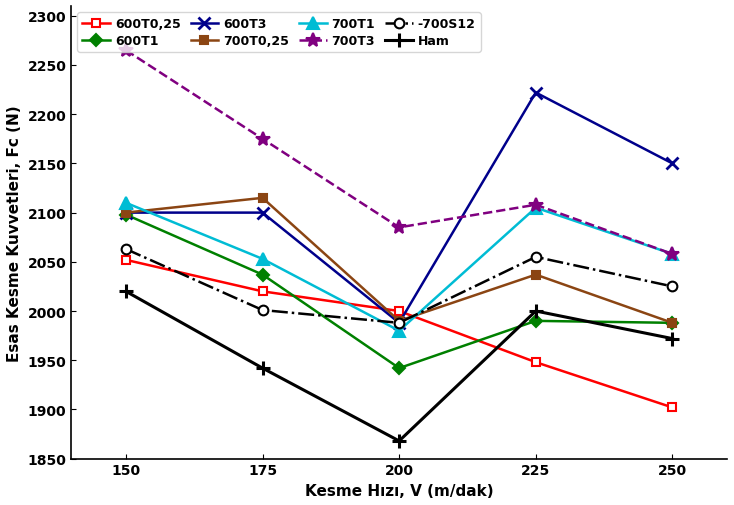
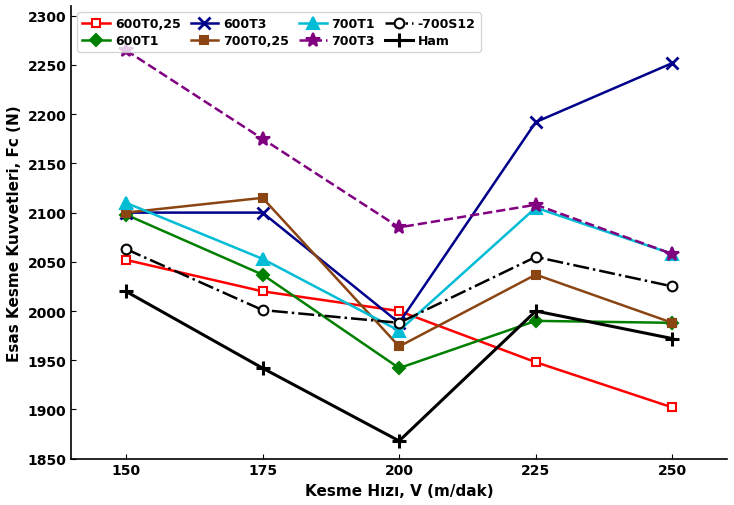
700T0,25/200: 1990 -> 1964
600T3/225: 2222 -> 2192
600T3/250: 2150 -> 2252
